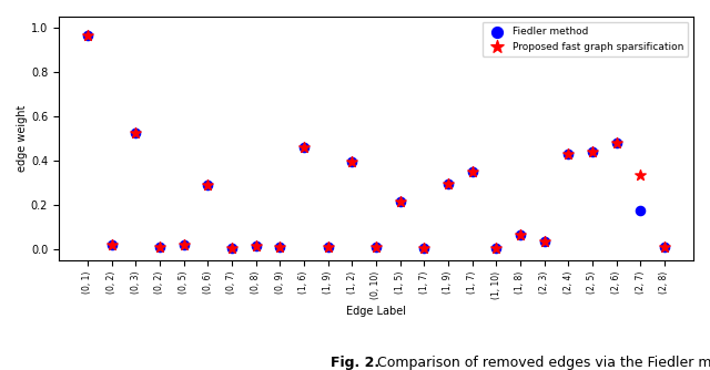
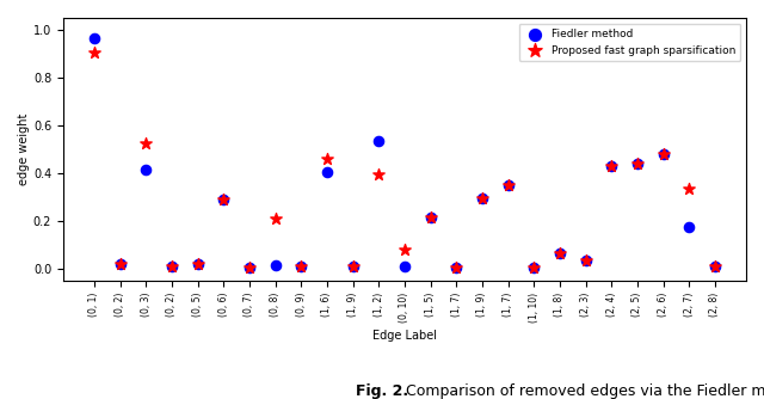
Proposed fast graph sparsification/(0, 1): 0.963 -> 0.905
Fiedler method/(0, 3): 0.525 -> 0.415
Proposed fast graph sparsification/(0, 8): 0.015 -> 0.210
Fiedler method/(1, 6): 0.460 -> 0.405
Fiedler method/(1, 2): 0.395 -> 0.535
Proposed fast graph sparsification/(0, 10): 0.010 -> 0.080
